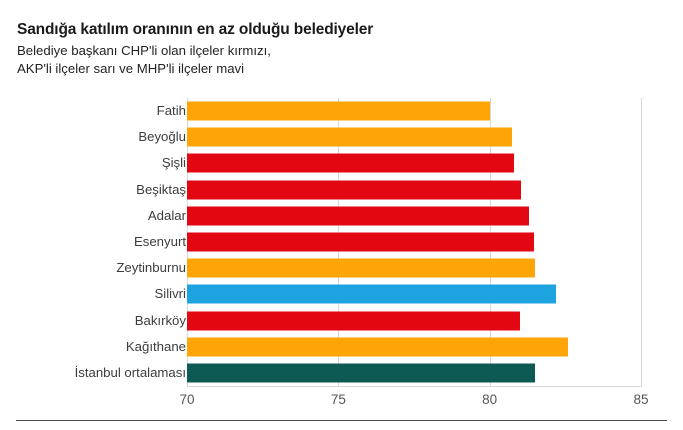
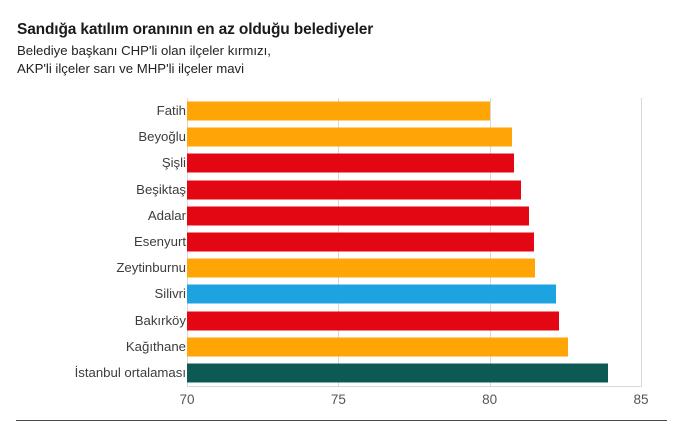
Bakırköy: 81.0 -> 82.3
İstanbul ortalaması: 81.5 -> 83.9
